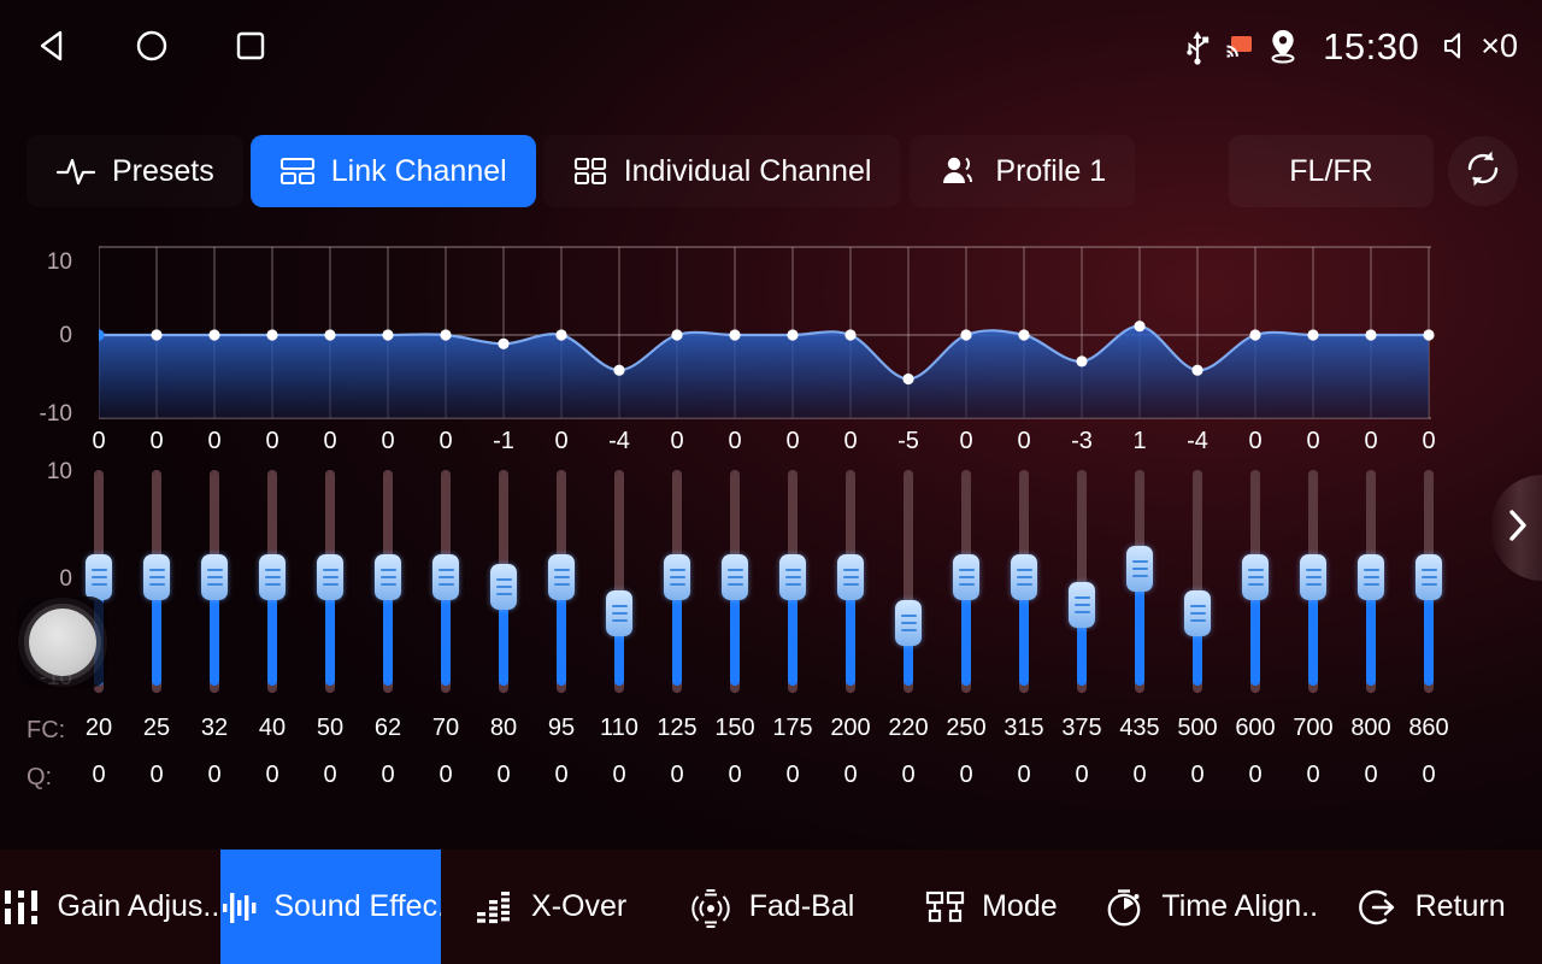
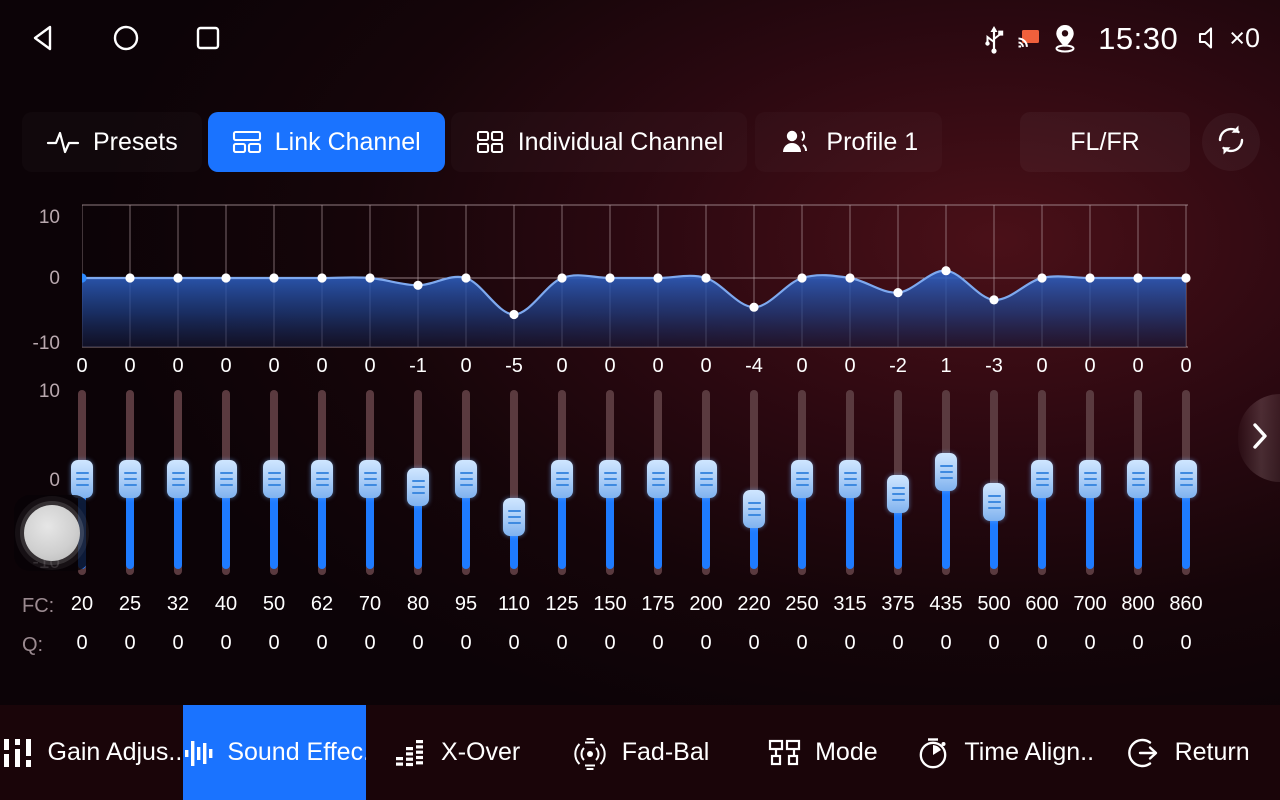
110: -4 -> -5
220: -5 -> -4
375: -3 -> -2
500: -4 -> -3
